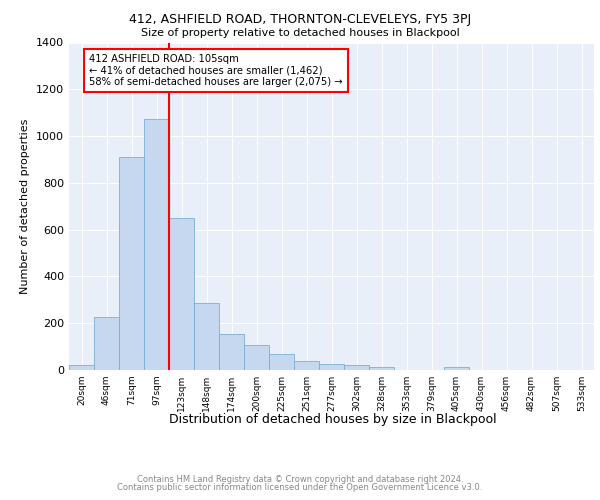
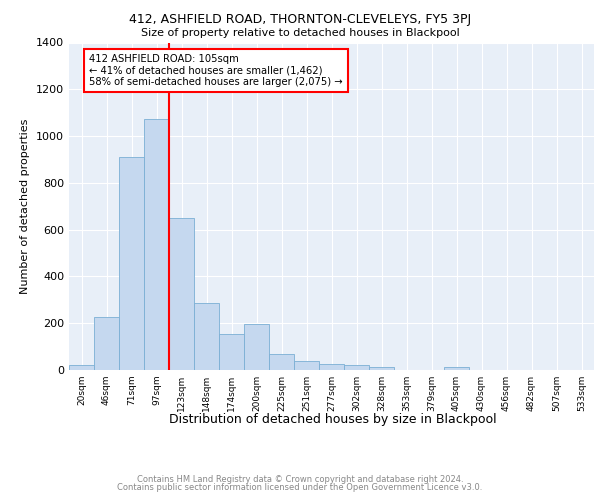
200sqm: 105 -> 195
